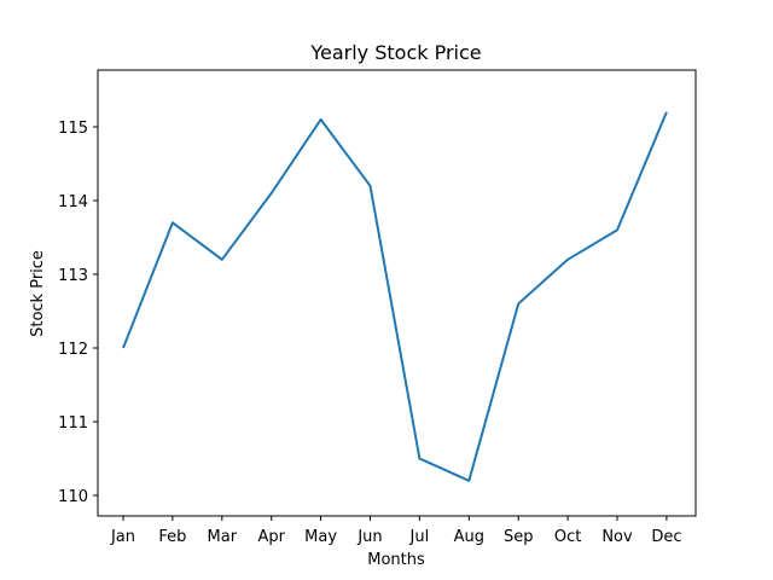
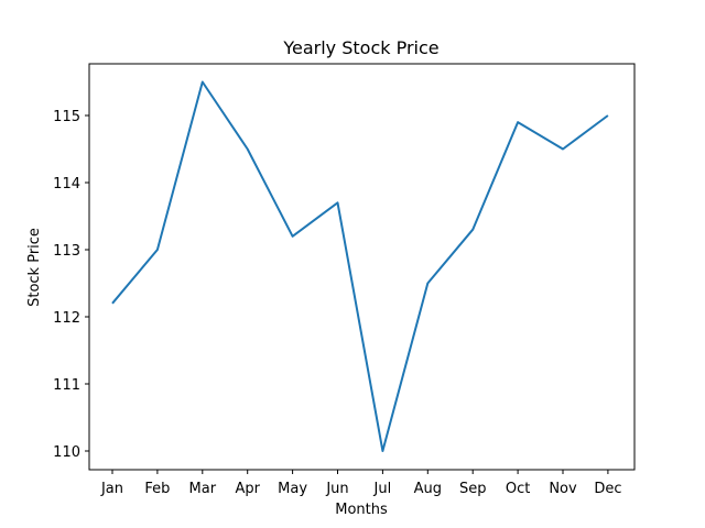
Jan: 112.0 -> 112.2
Feb: 113.7 -> 113.0
Mar: 113.2 -> 115.5
Apr: 114.1 -> 114.5
May: 115.1 -> 113.2
Jun: 114.2 -> 113.7
Jul: 110.5 -> 110.0
Aug: 110.2 -> 112.5
Sep: 112.6 -> 113.3
Oct: 113.2 -> 114.9
Nov: 113.6 -> 114.5
Dec: 115.2 -> 115.0
